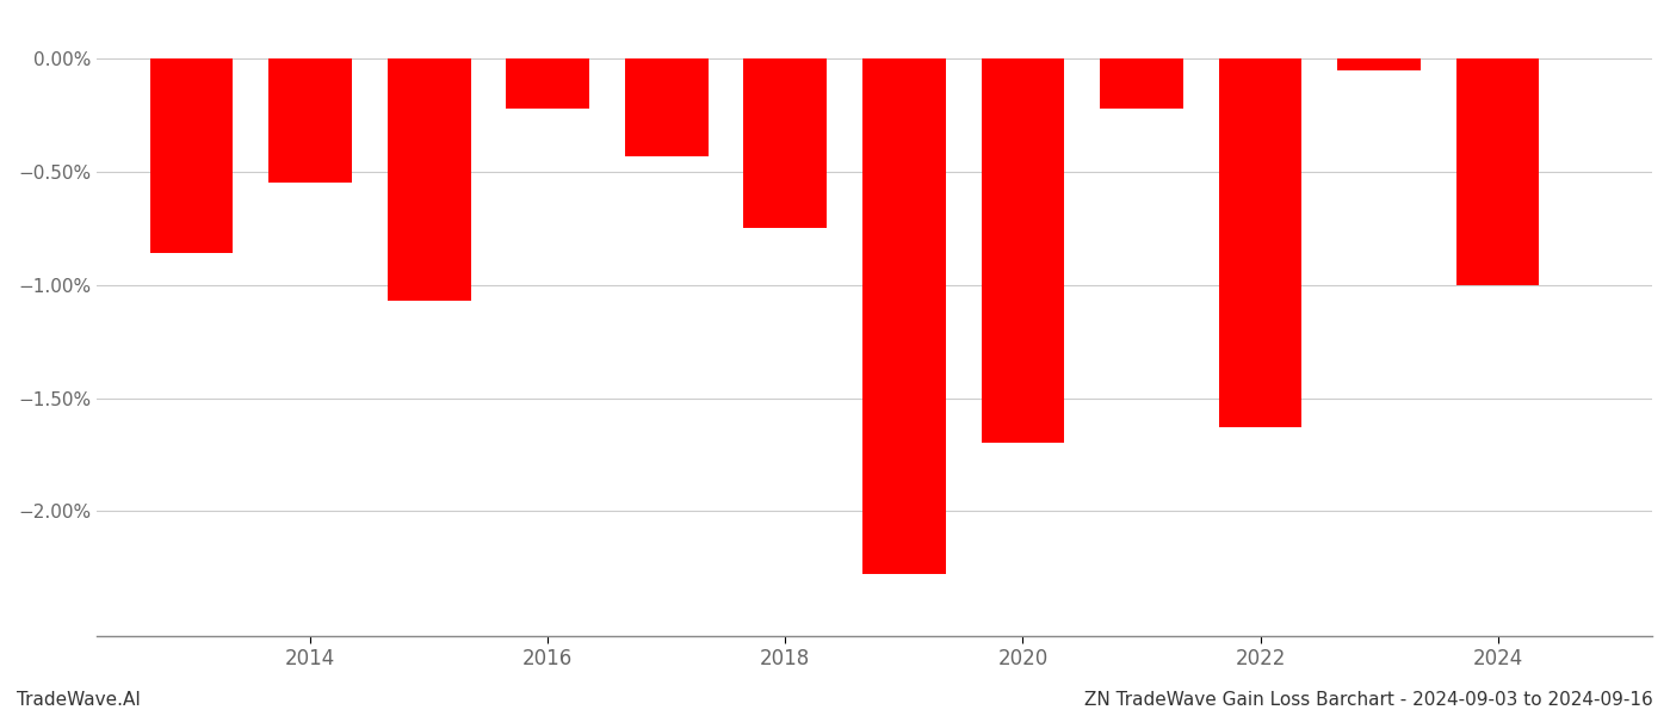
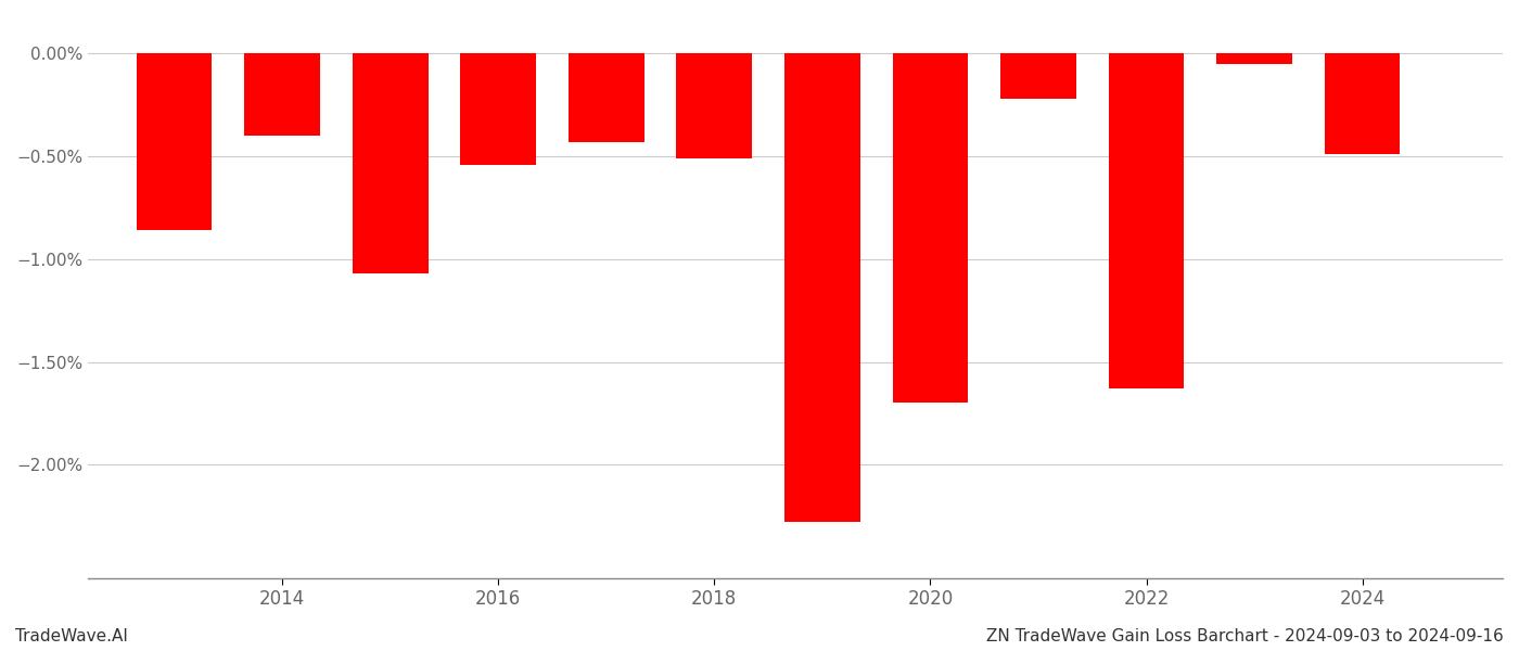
2014: -0.55% -> -0.40%
2016: -0.22% -> -0.54%
2018: -0.75% -> -0.51%
2024: -1.00% -> -0.49%
